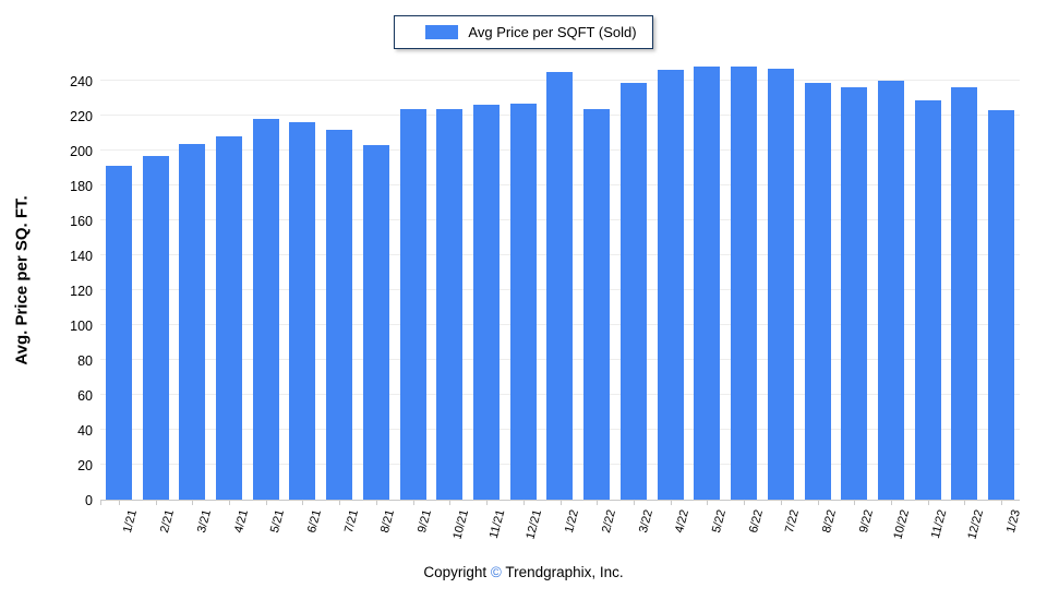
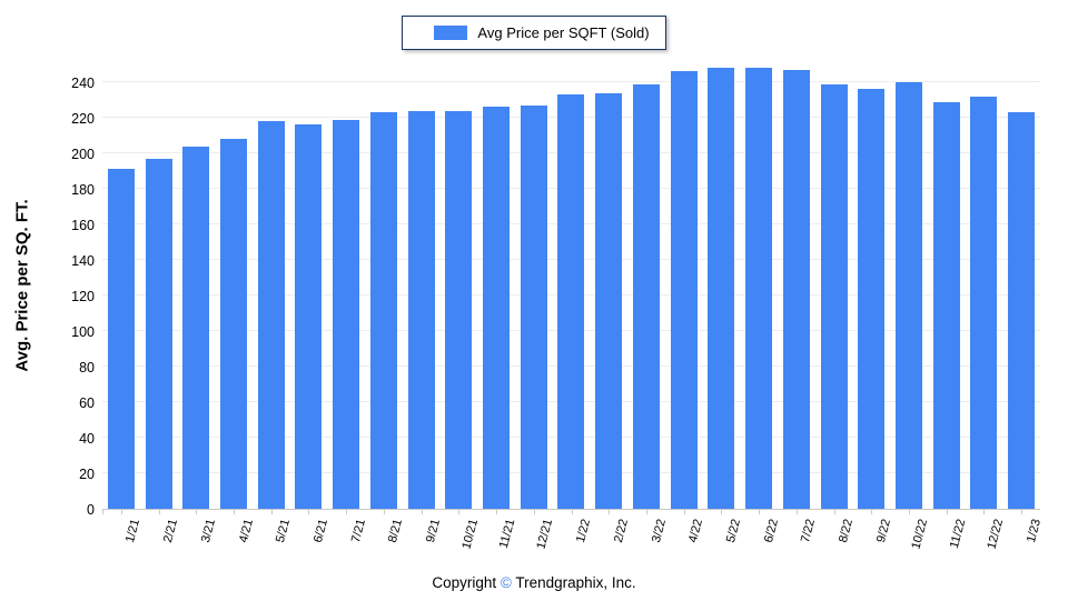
7/21: 212 -> 219
8/21: 203 -> 223
1/22: 245 -> 233
2/22: 224 -> 234
12/22: 236 -> 232
